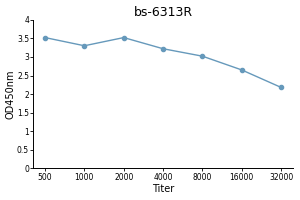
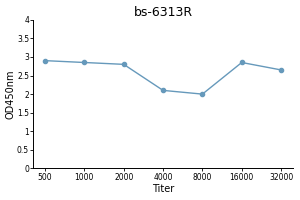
500: 3.52 -> 2.90
1000: 3.30 -> 2.85
2000: 3.52 -> 2.80
4000: 3.22 -> 2.10
8000: 3.02 -> 2.00
16000: 2.65 -> 2.85
32000: 2.18 -> 2.65
